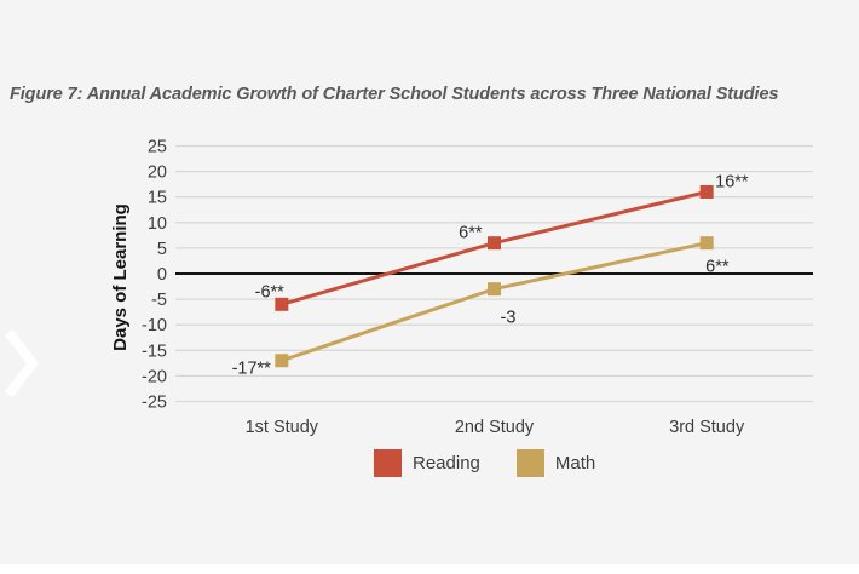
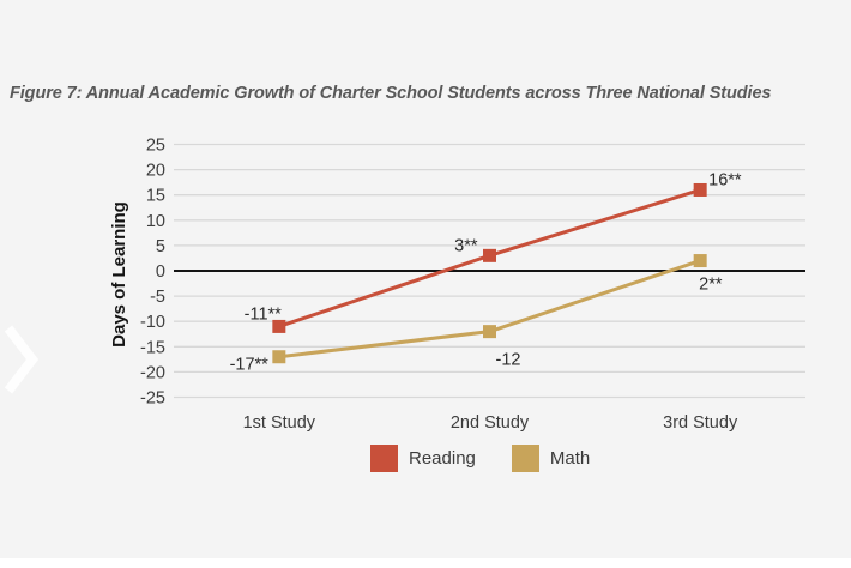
Reading/1st Study: -6 -> -11
Reading/2nd Study: 6 -> 3
Math/2nd Study: -3 -> -12
Math/3rd Study: 6 -> 2
